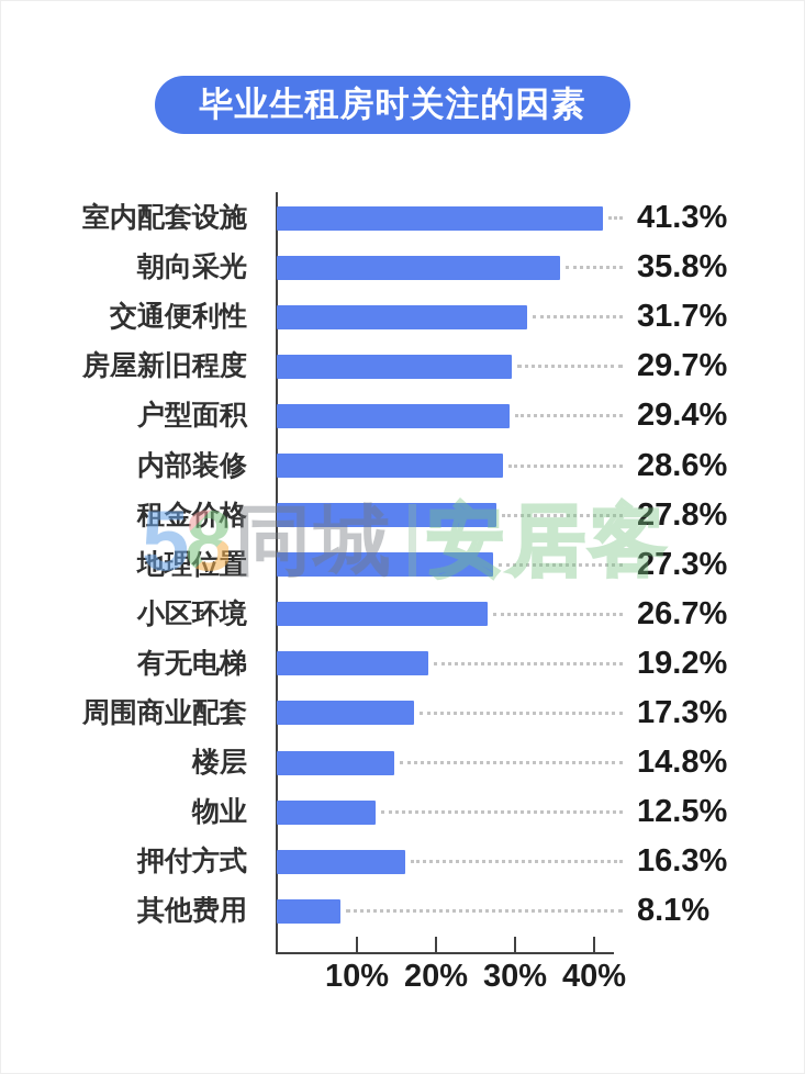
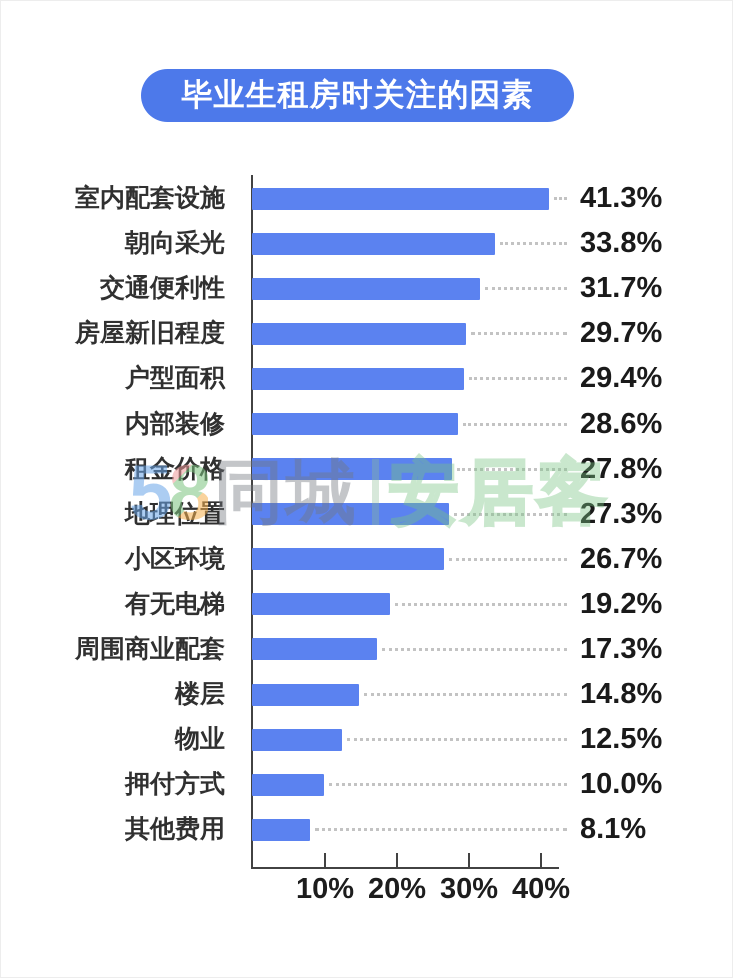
朝向采光: 35.8% -> 33.8%
押付方式: 16.3% -> 10.0%
